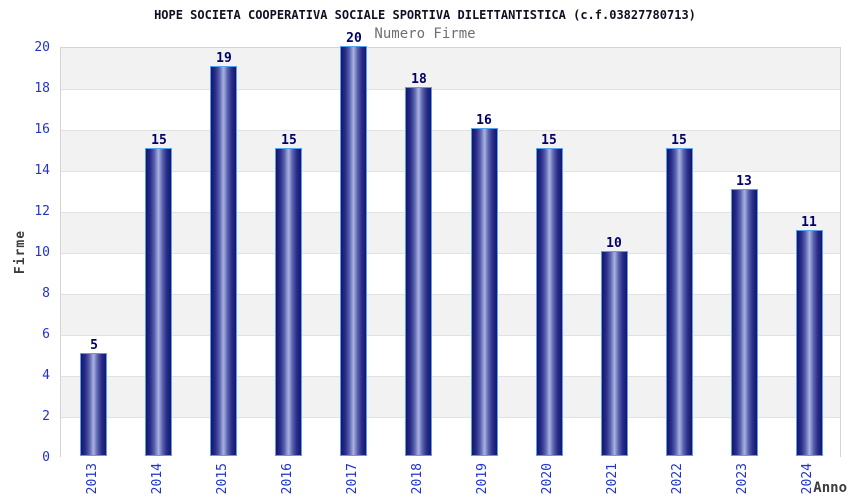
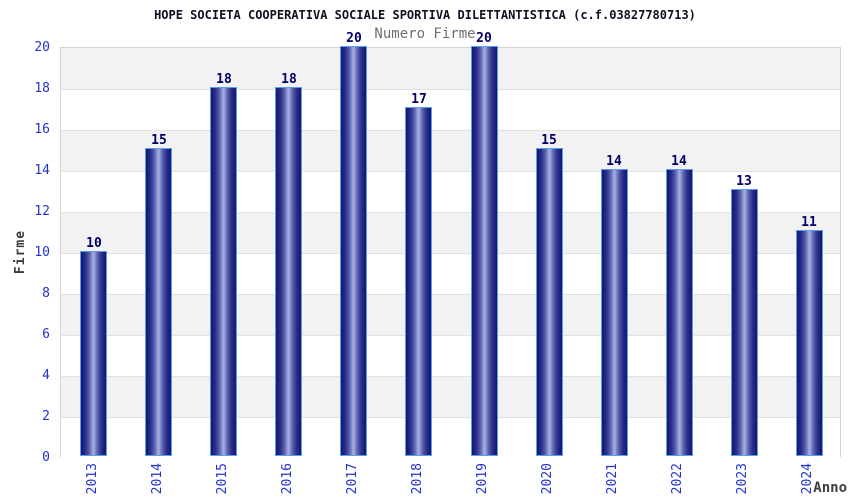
2013: 5 -> 10
2015: 19 -> 18
2016: 15 -> 18
2018: 18 -> 17
2019: 16 -> 20
2021: 10 -> 14
2022: 15 -> 14
